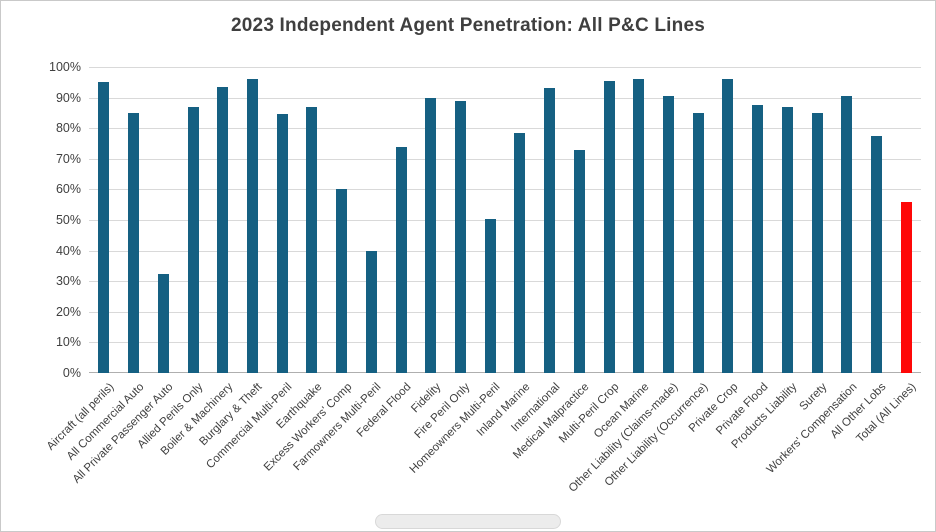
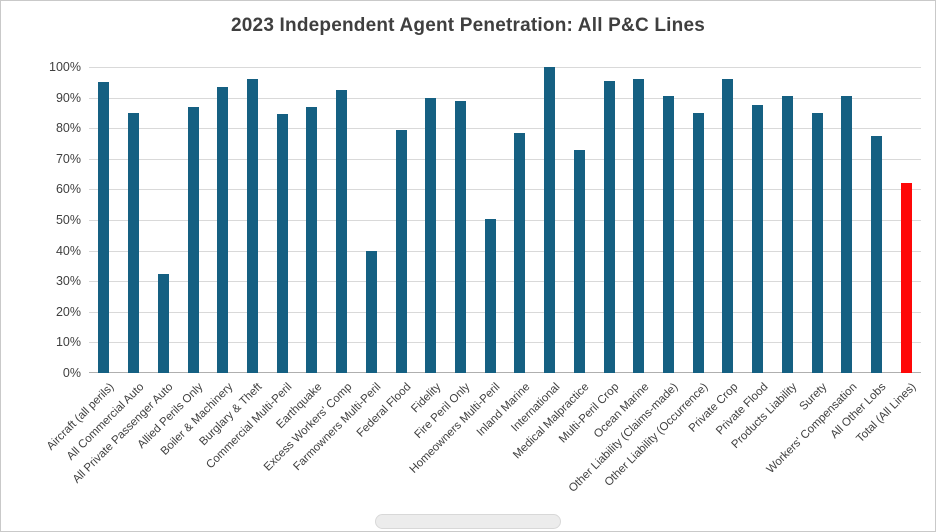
Excess Workers' Comp: 60% -> 92%
Federal Flood: 74% -> 80%
International: 93% -> 100%
Products Liability: 87% -> 90%
Total (All Lines): 56% -> 62%
